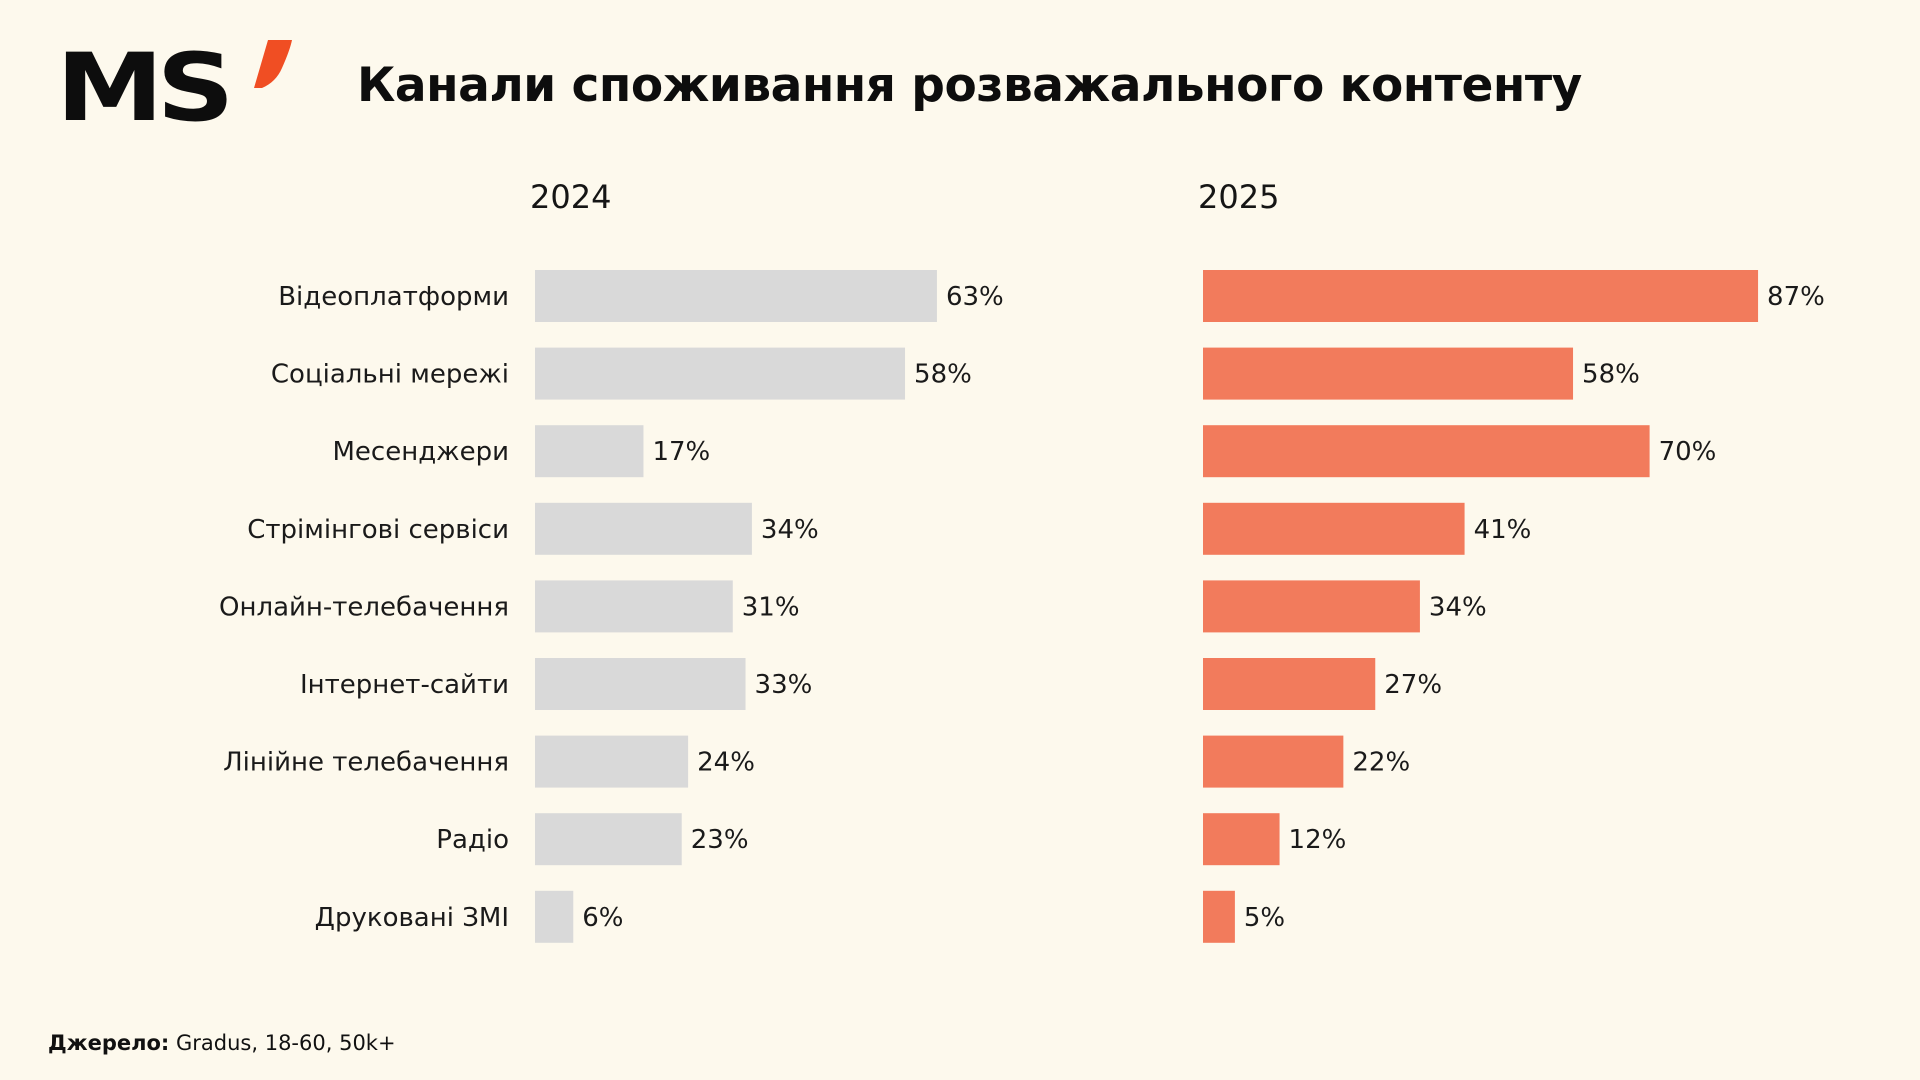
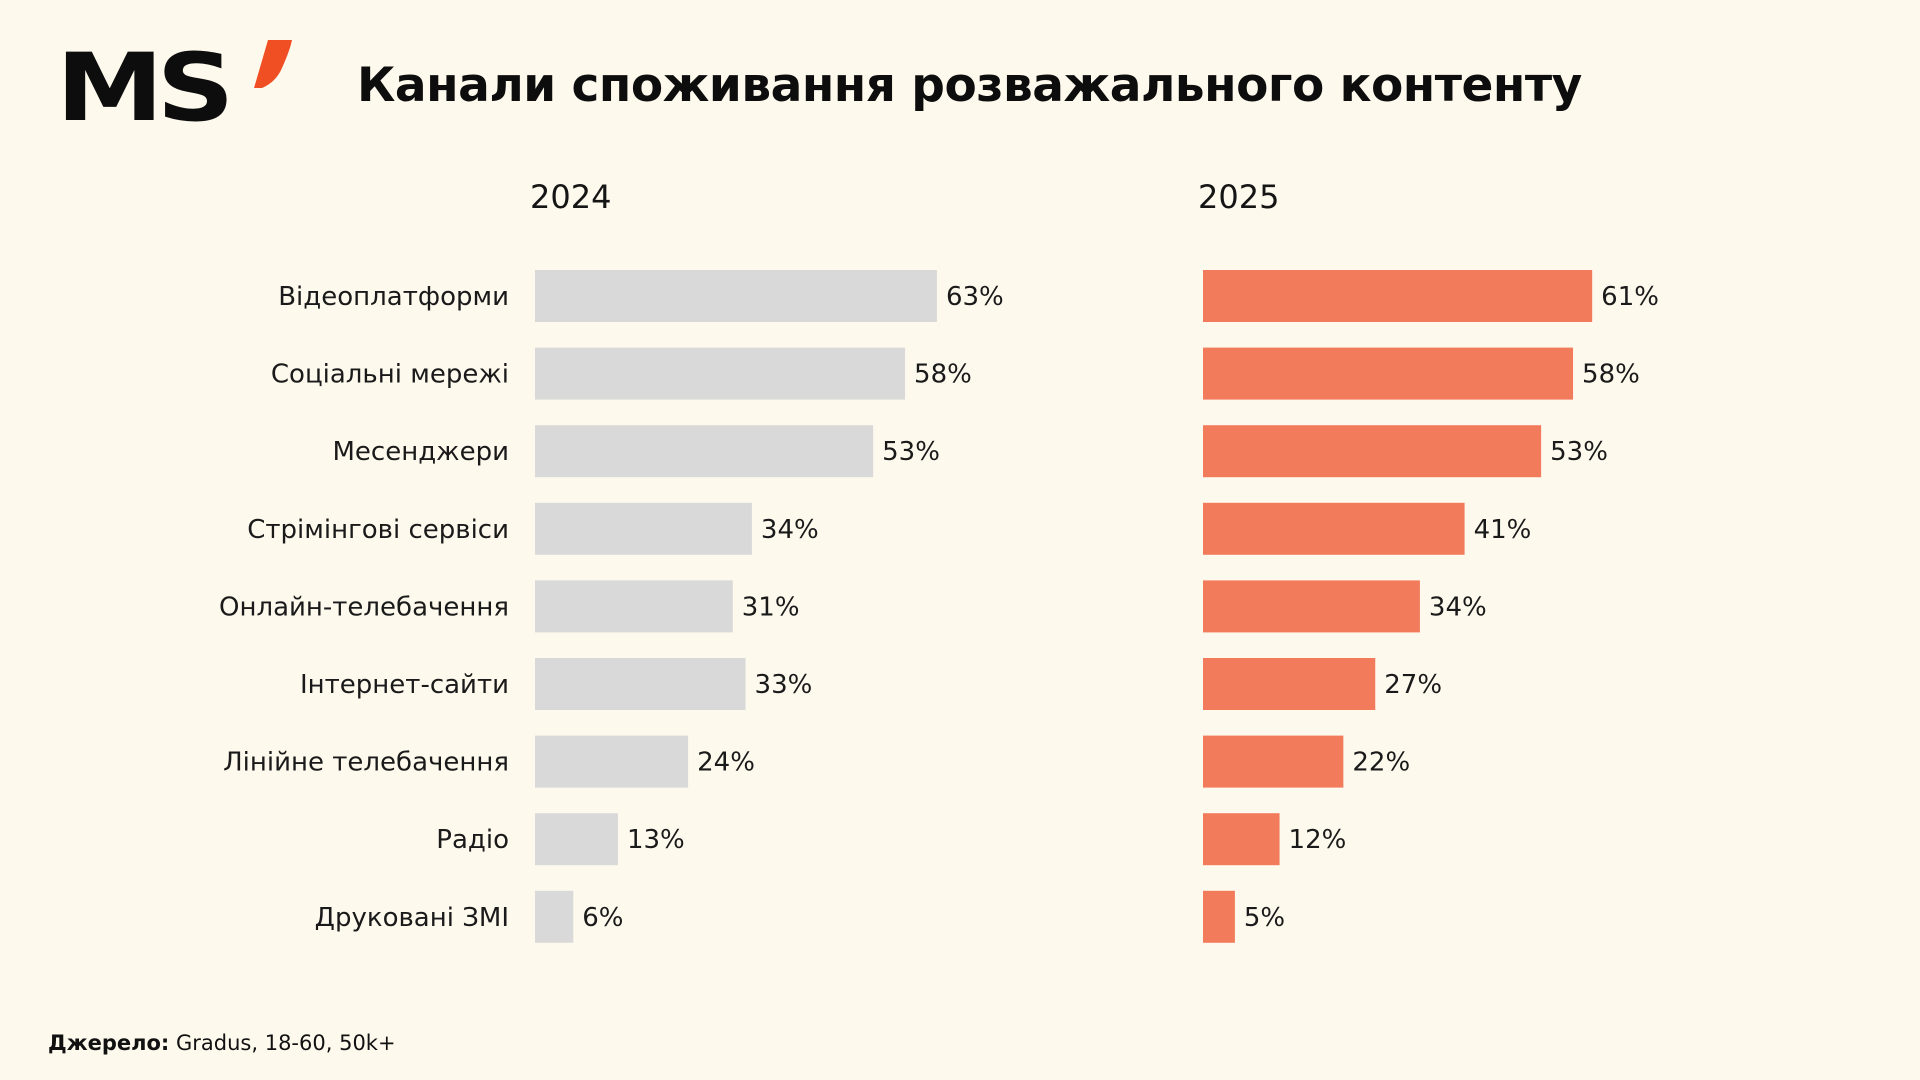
2025/Відеоплатформи: 87% -> 61%
2024/Месенджери: 17% -> 53%
2025/Месенджери: 70% -> 53%
2024/Радіо: 23% -> 13%
